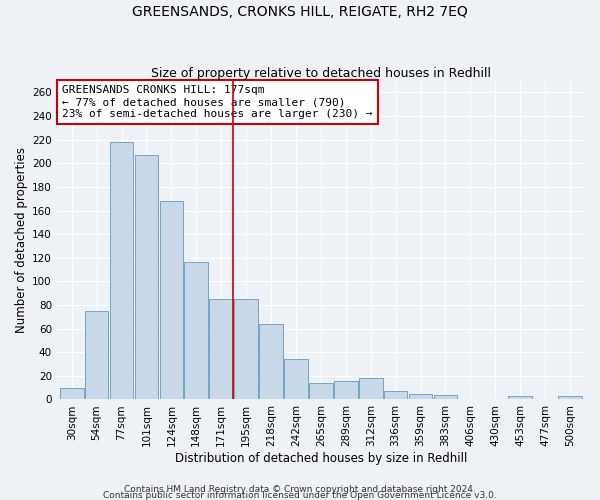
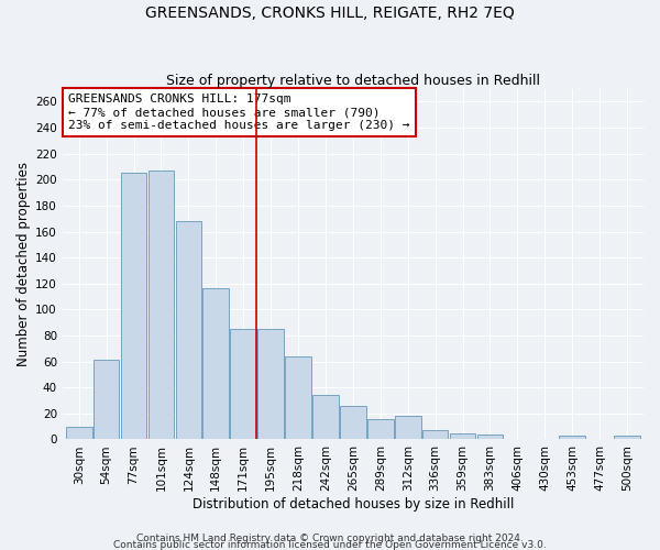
54sqm: 75 -> 61
77sqm: 218 -> 205
265sqm: 14 -> 26
